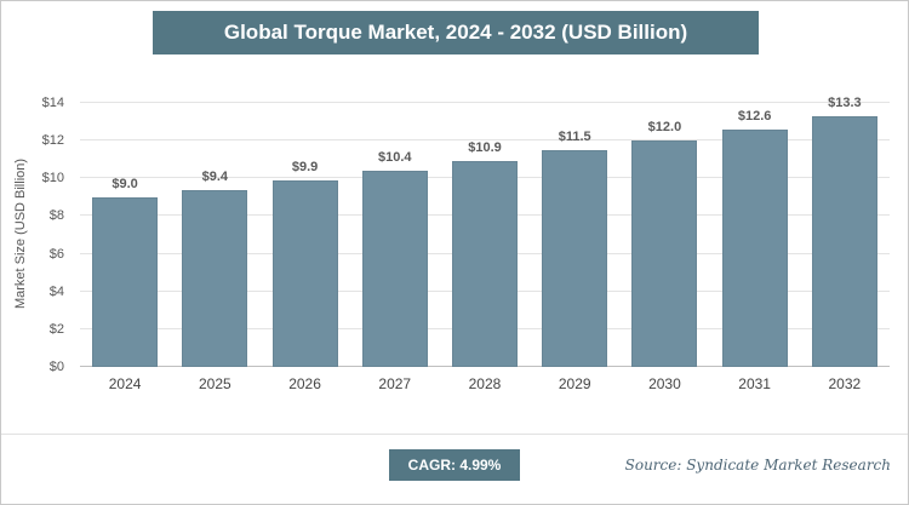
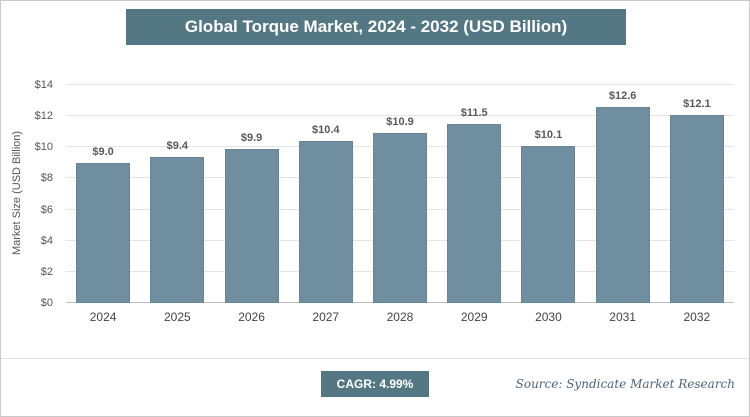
2030: $12.0 -> $10.1
2032: $13.3 -> $12.1
